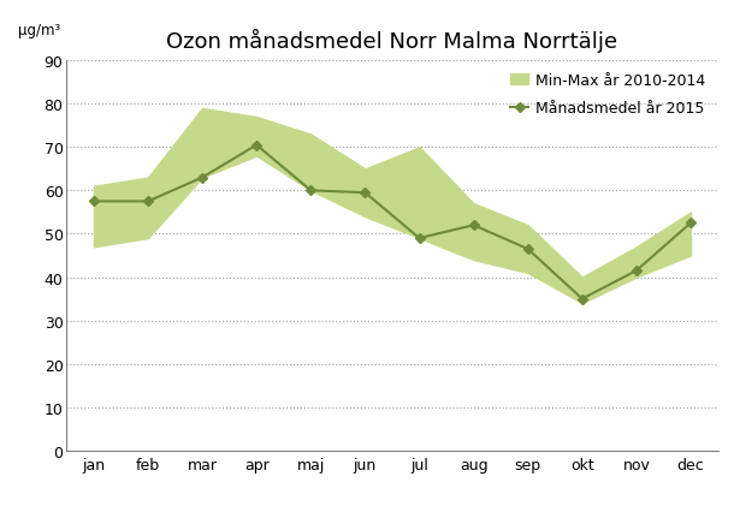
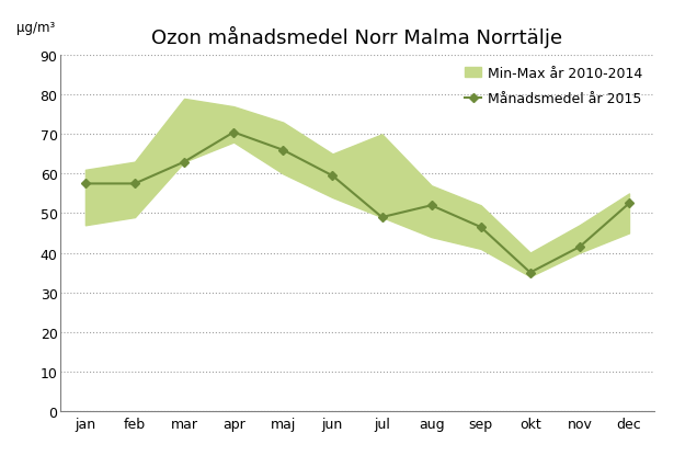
Månadsmedel år 2015/maj: 60.0 -> 66.0
